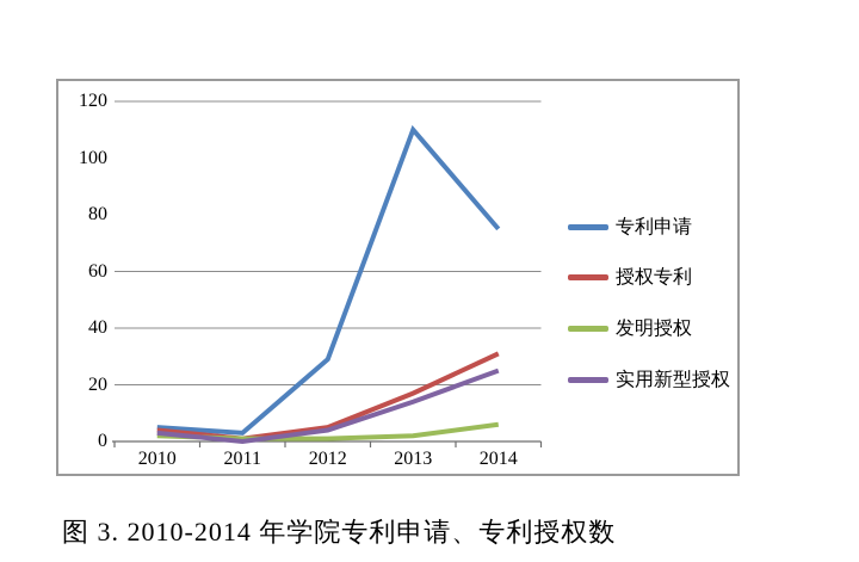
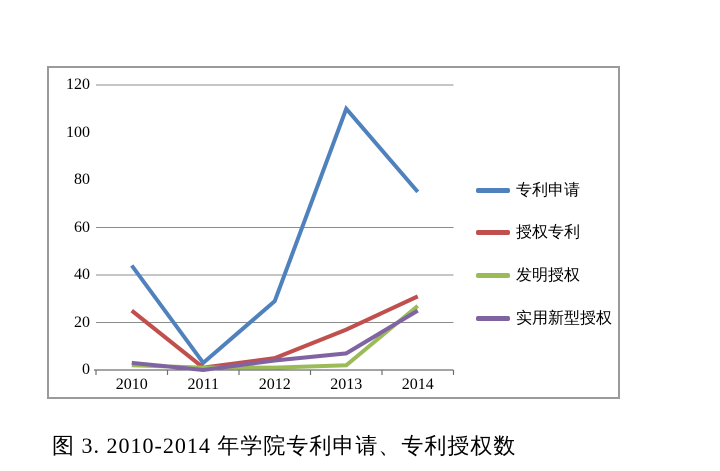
专利申请/2010: 5 -> 44
授权专利/2010: 4 -> 25
实用新型授权/2013: 14 -> 7
发明授权/2014: 6 -> 27
